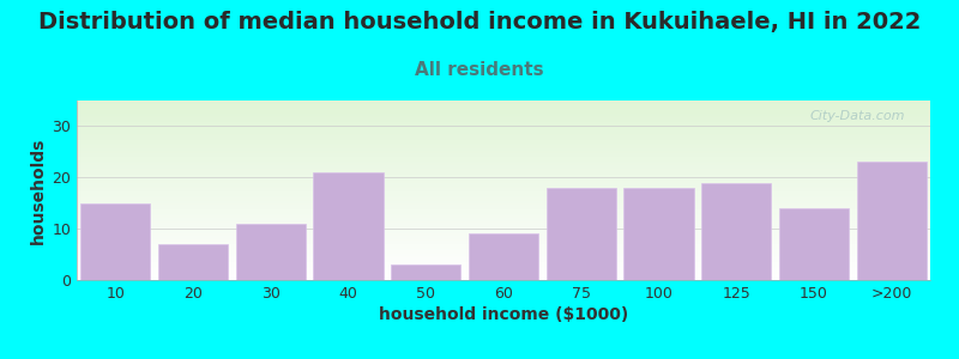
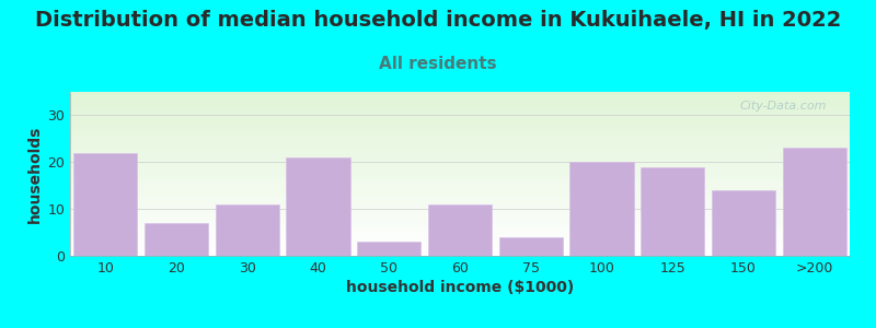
10: 15 -> 22
60: 9 -> 11
75: 18 -> 4
100: 18 -> 20
